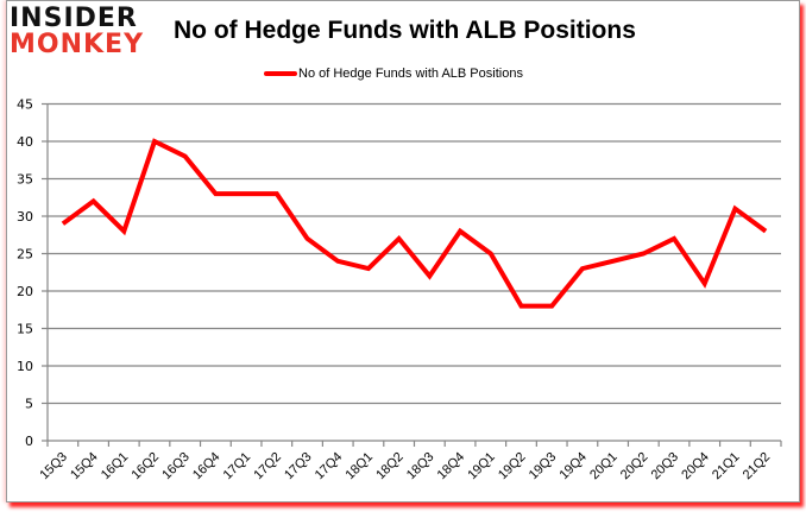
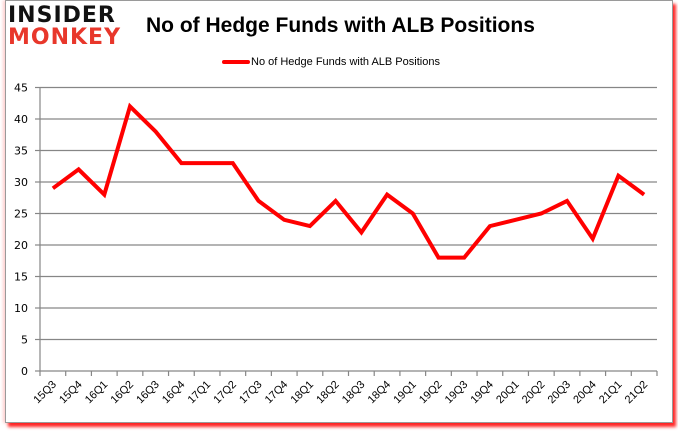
16Q2: 40 -> 42
